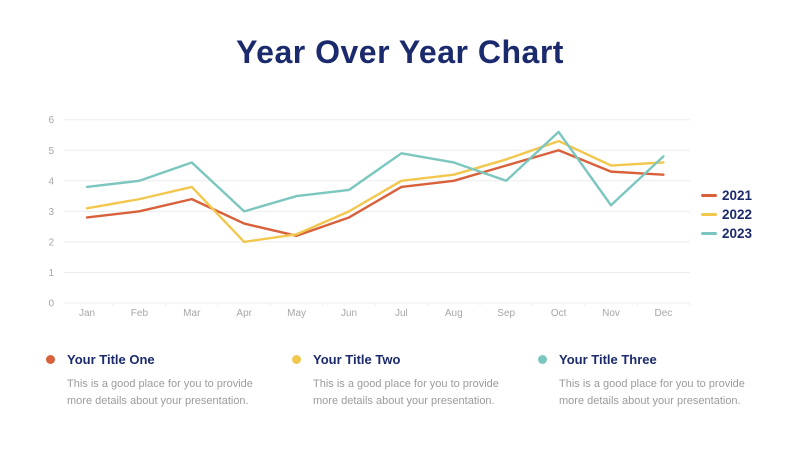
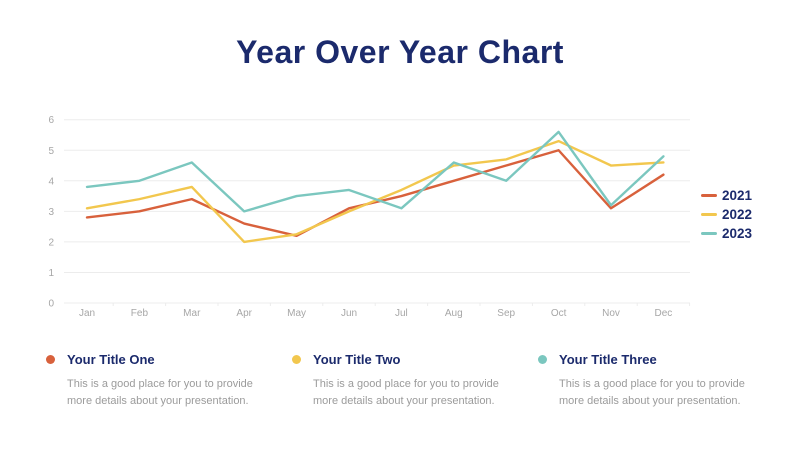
2021/Jun: 2.8 -> 3.1
2021/Jul: 3.8 -> 3.5
2022/Jul: 4.0 -> 3.7
2023/Jul: 4.9 -> 3.1
2022/Aug: 4.2 -> 4.5
2021/Nov: 4.3 -> 3.1
